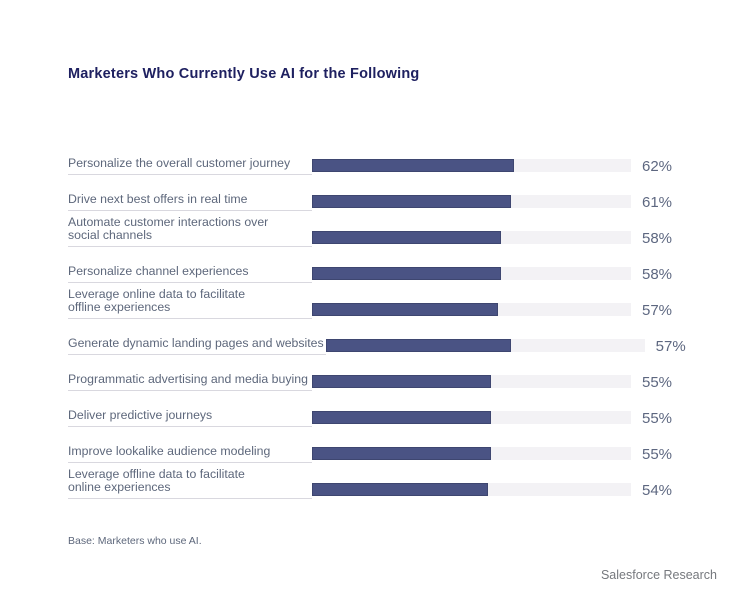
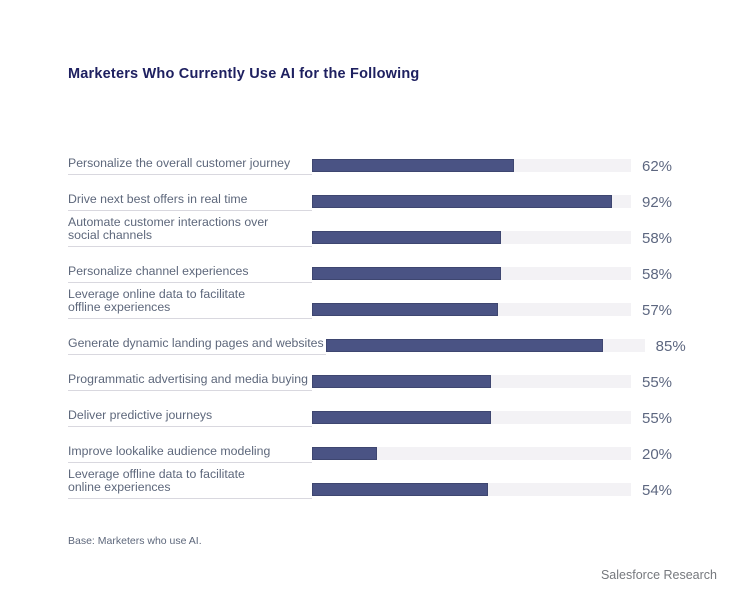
Drive next best offers in real time: 61% -> 92%
Generate dynamic landing pages and websites: 57% -> 85%
Improve lookalike audience modeling: 55% -> 20%
